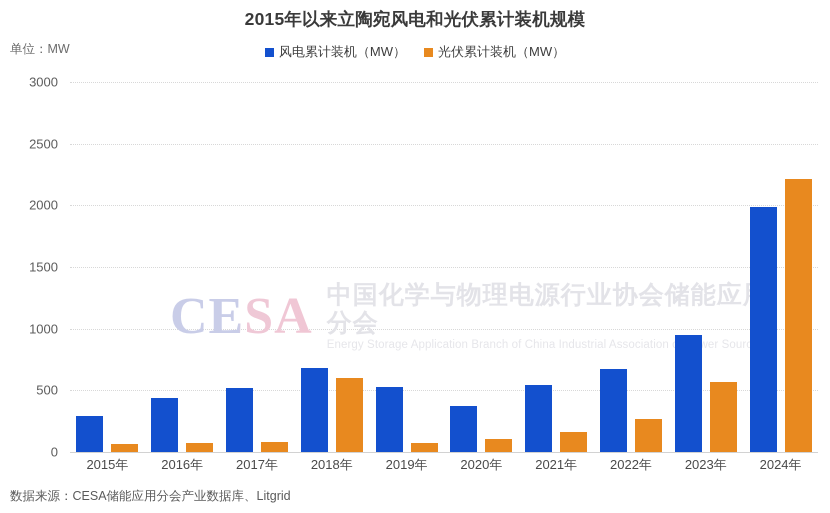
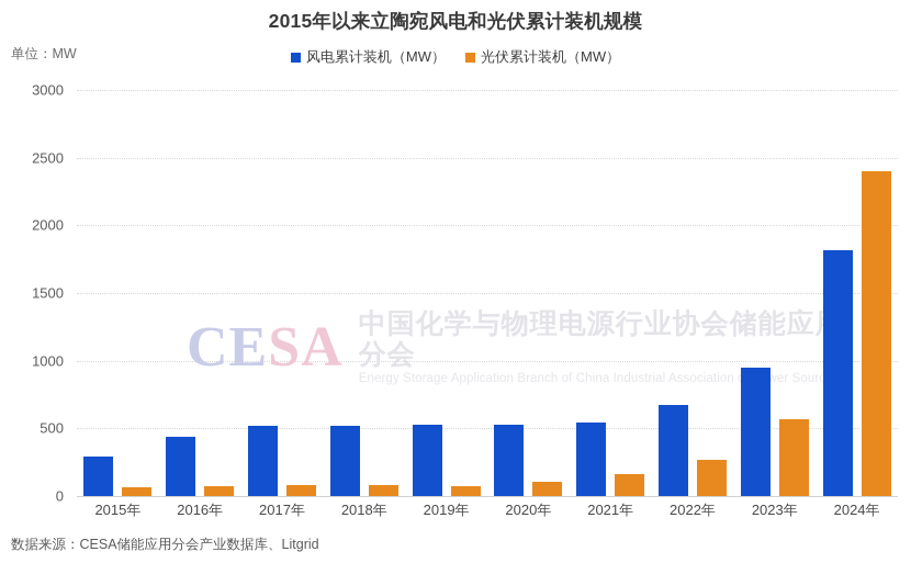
风电累计装机（MW）/2018年: 680 -> 520
光伏累计装机（MW）/2018年: 600 -> 80
风电累计装机（MW）/2020年: 370 -> 530
风电累计装机（MW）/2024年: 1990 -> 1820
光伏累计装机（MW）/2024年: 2210 -> 2400
